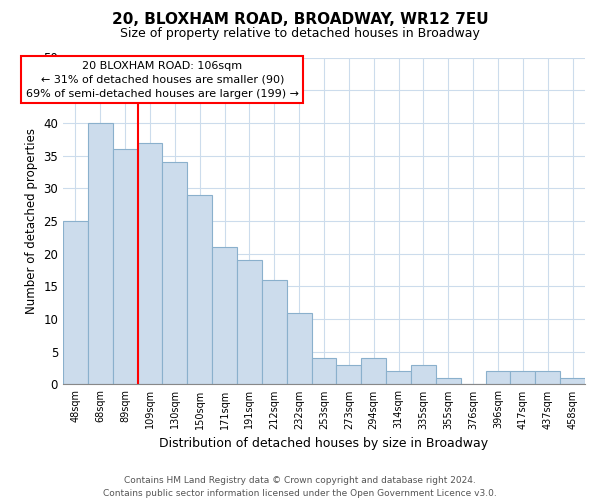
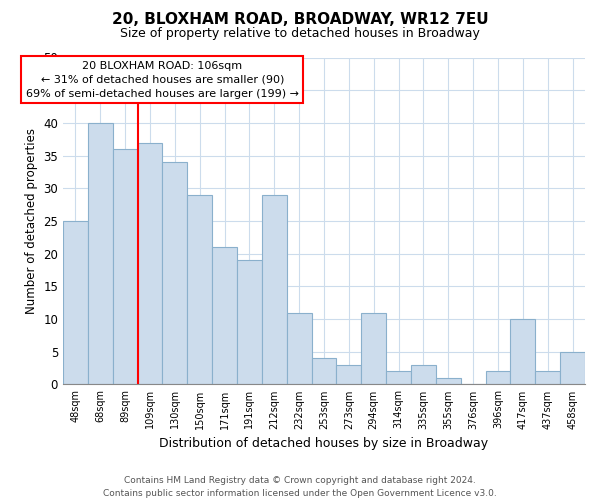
212sqm: 16 -> 29
294sqm: 4 -> 11
417sqm: 2 -> 10
458sqm: 1 -> 5
